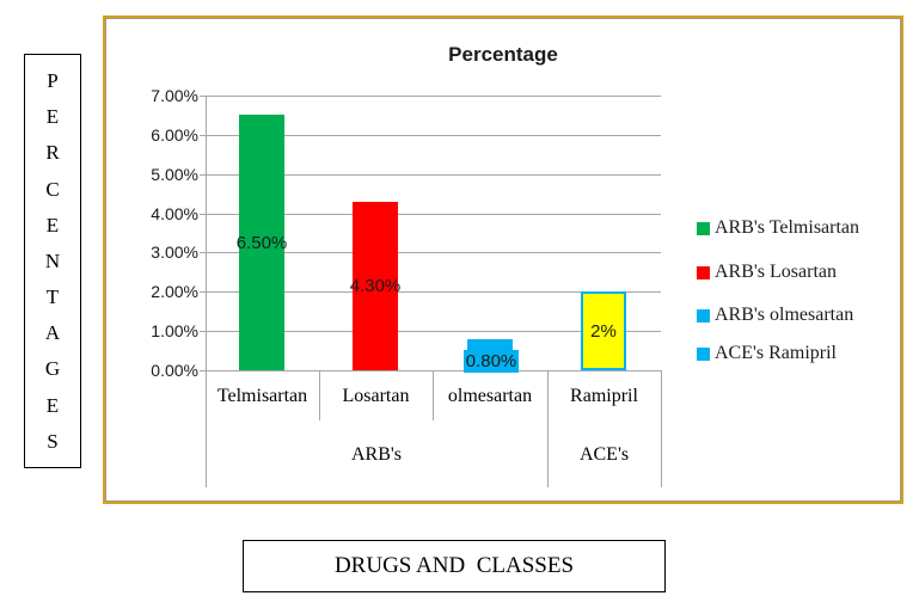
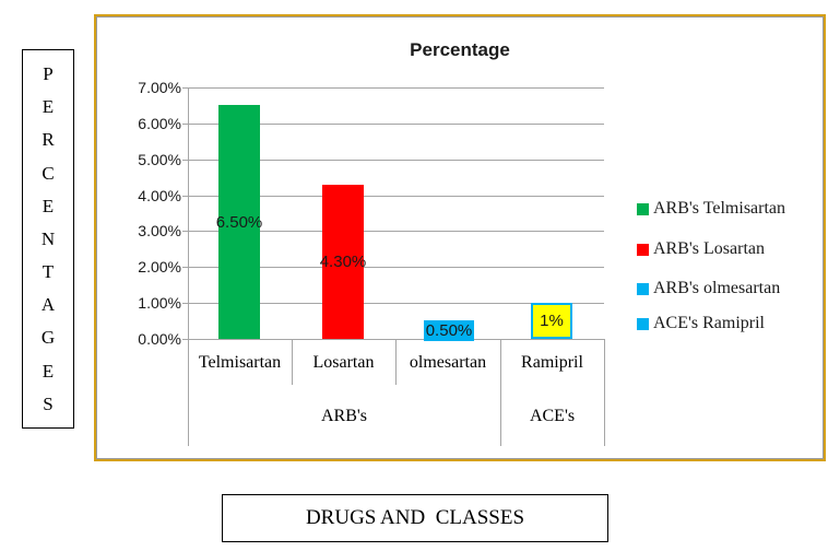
olmesartan: 0.80% -> 0.50%
Ramipril: 2% -> 1%
